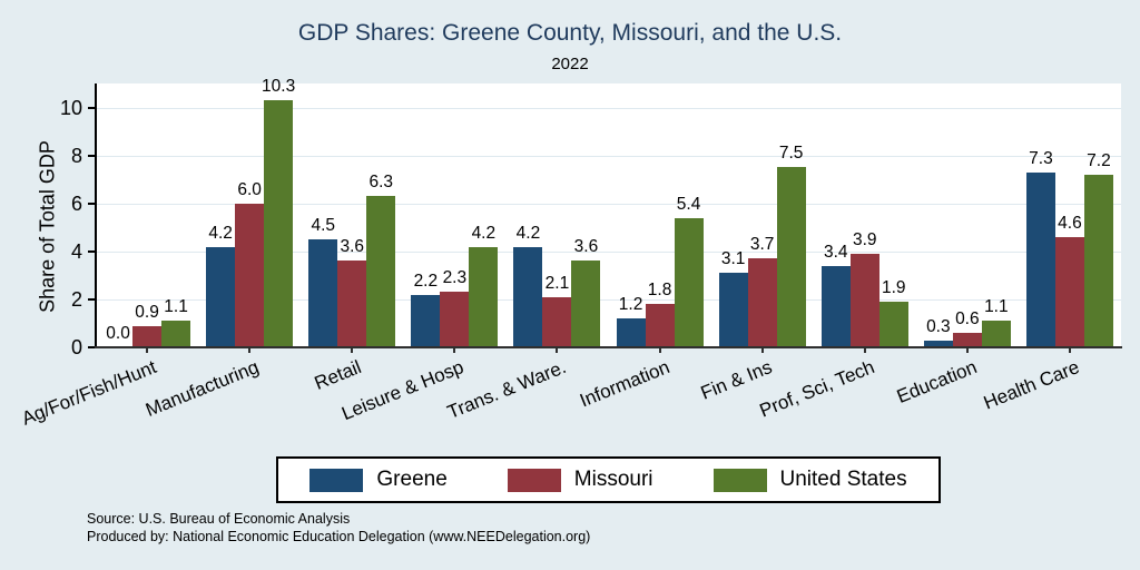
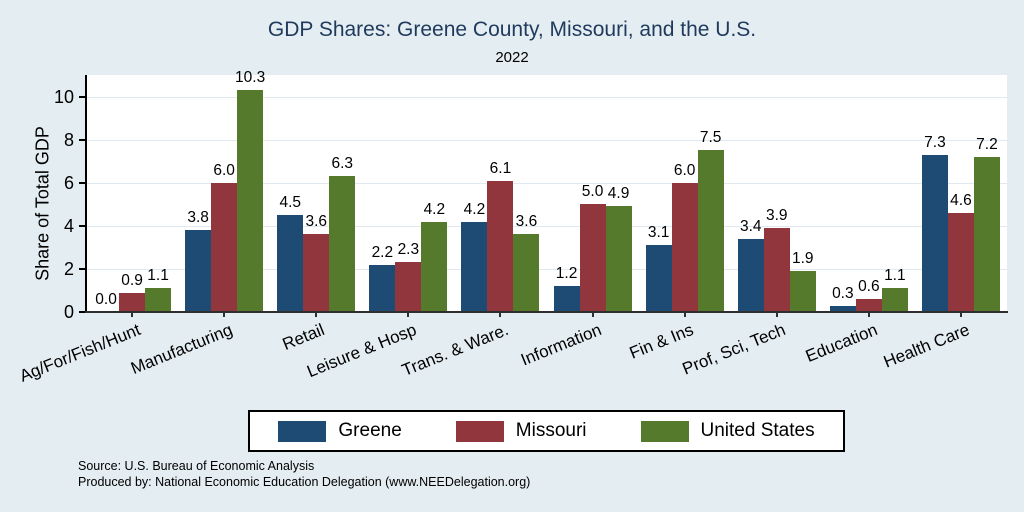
Greene/Manufacturing: 4.2 -> 3.8
Missouri/Trans. & Ware.: 2.1 -> 6.1
Missouri/Information: 1.8 -> 5.0
United States/Information: 5.4 -> 4.9
Missouri/Fin & Ins: 3.7 -> 6.0
